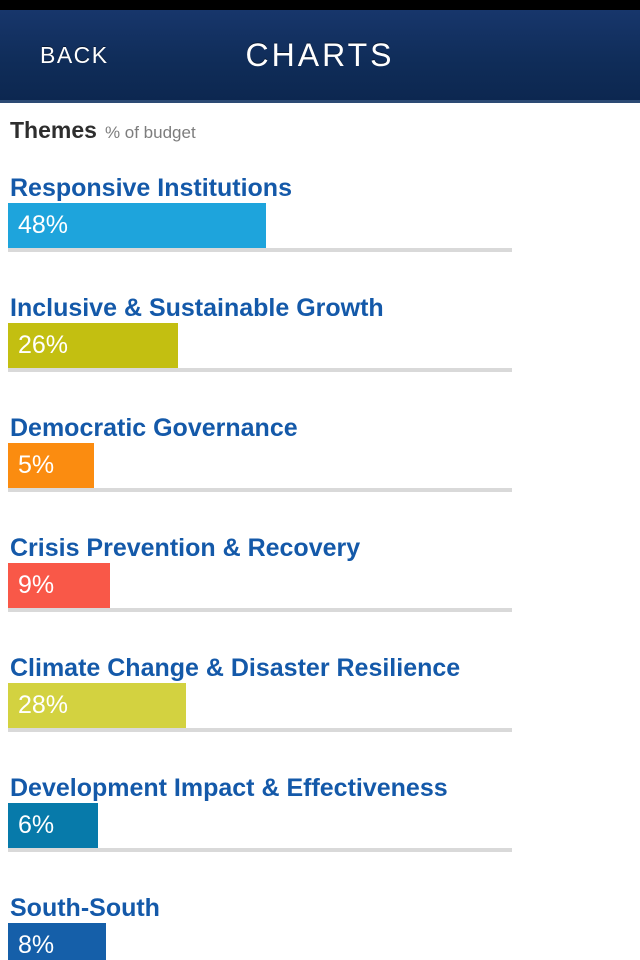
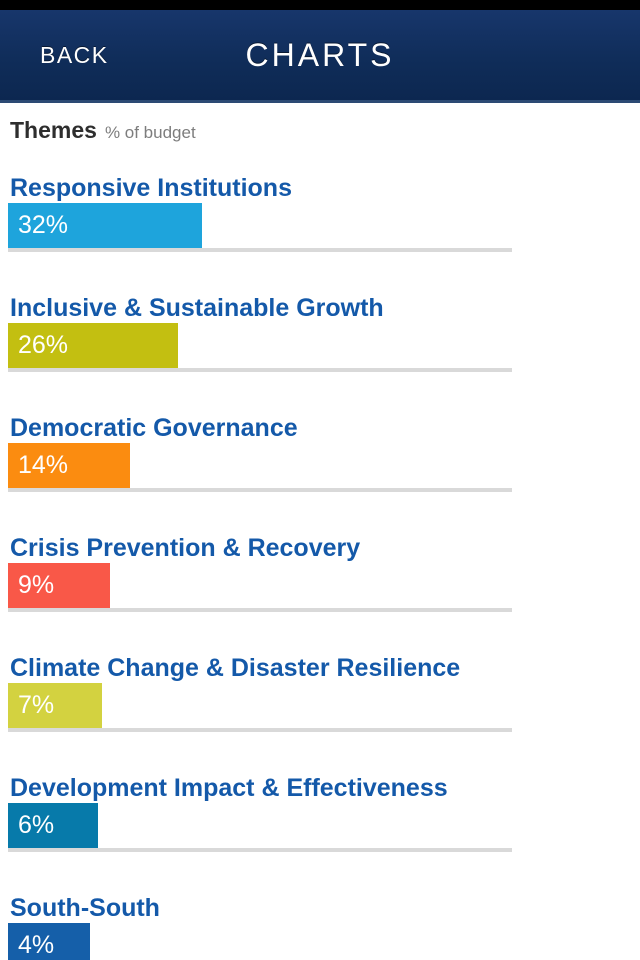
Responsive Institutions: 48% -> 32%
Democratic Governance: 5% -> 14%
Climate Change & Disaster Resilience: 28% -> 7%
South-South: 8% -> 4%
